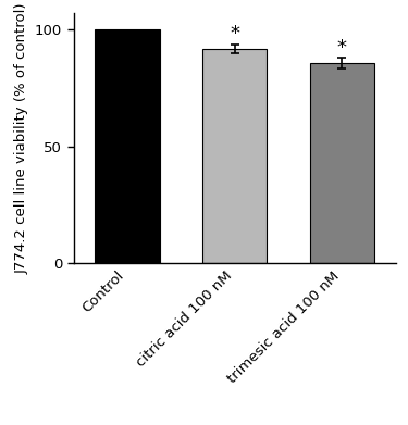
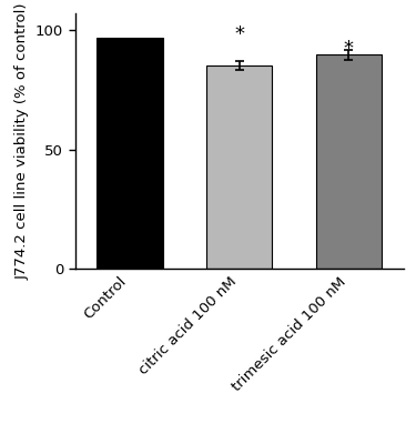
Control: 100.0 -> 96.5
citric acid 100 nM: 91.5 -> 85.0
trimesic acid 100 nM: 85.5 -> 89.5
